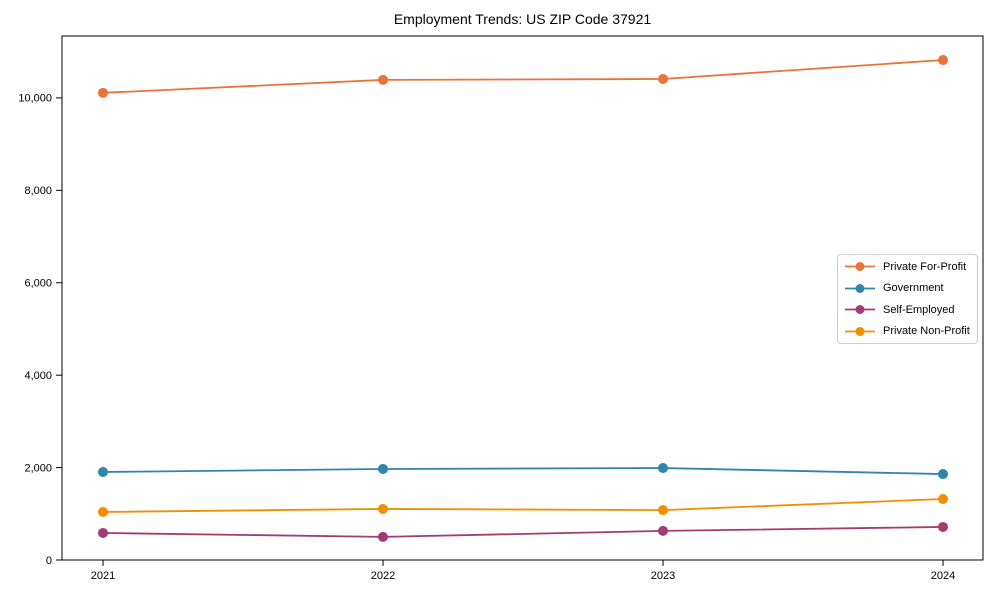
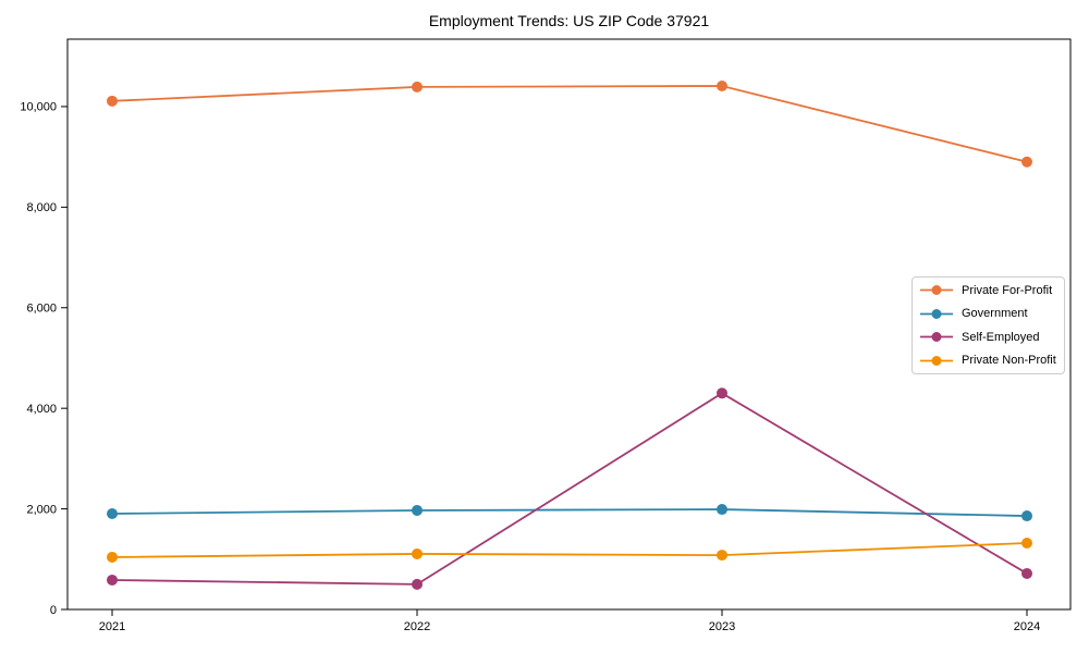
Self-Employed/2023: 600 -> 4300
Private For-Profit/2024: 10800 -> 8900
